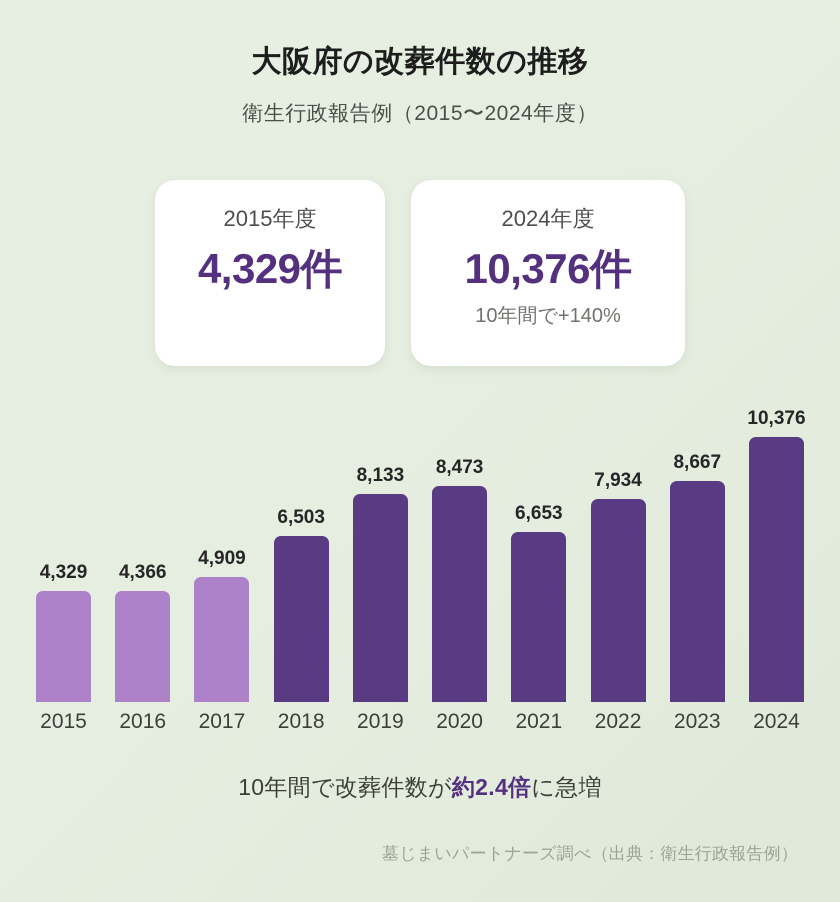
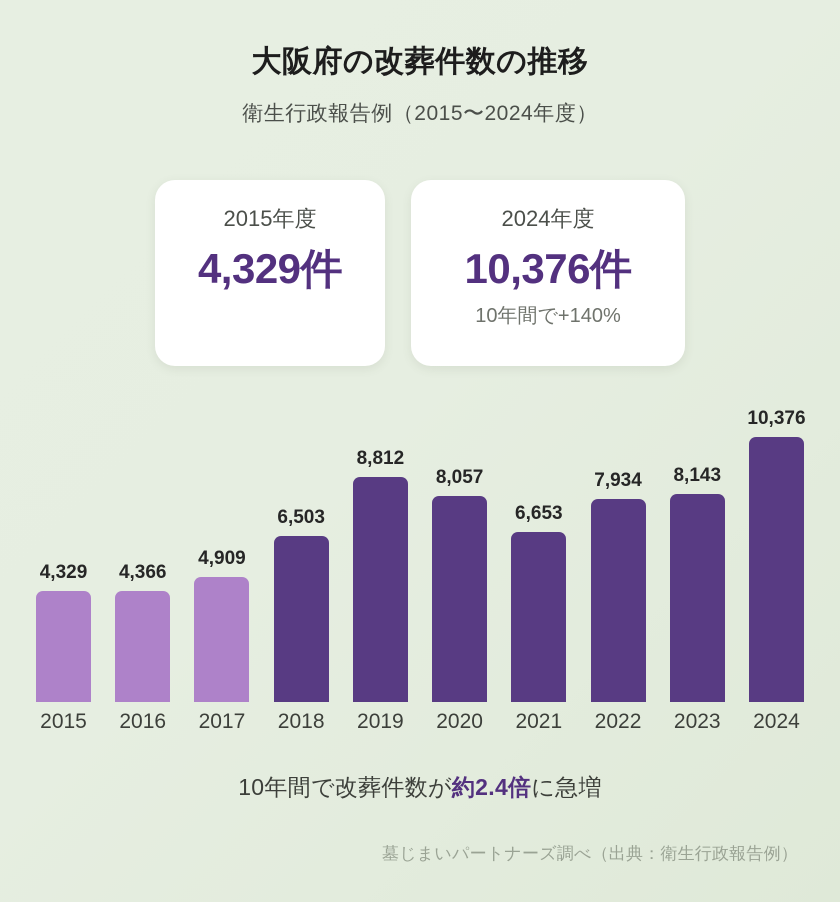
2019: 8,133 -> 8,812
2020: 8,473 -> 8,057
2023: 8,667 -> 8,143
